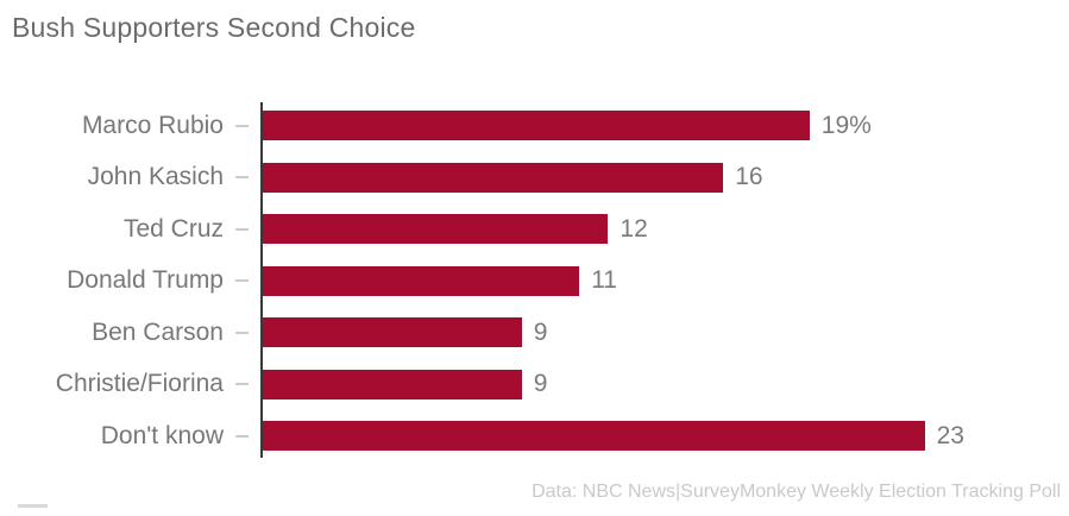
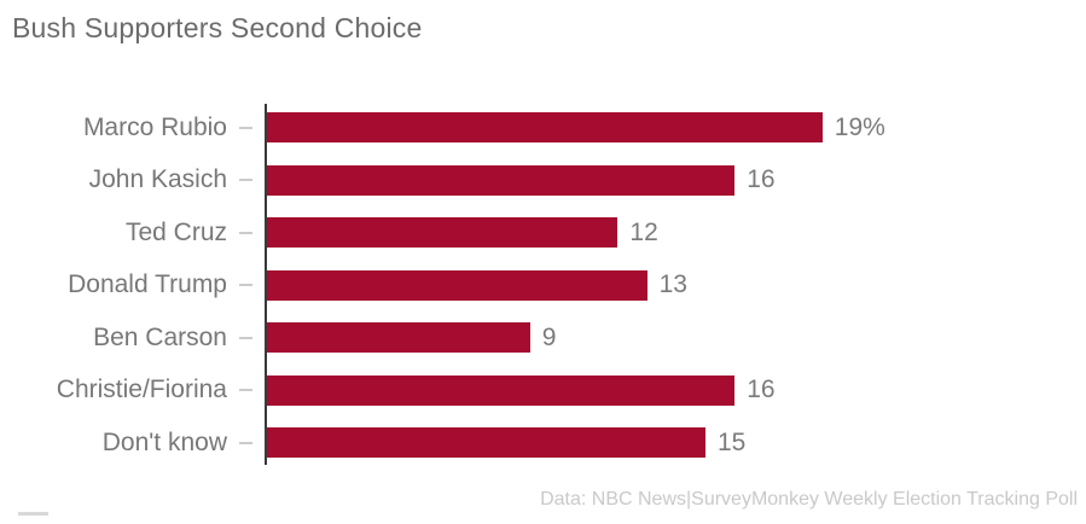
Donald Trump: 11 -> 13
Christie/Fiorina: 9 -> 16
Don't know: 23 -> 15
